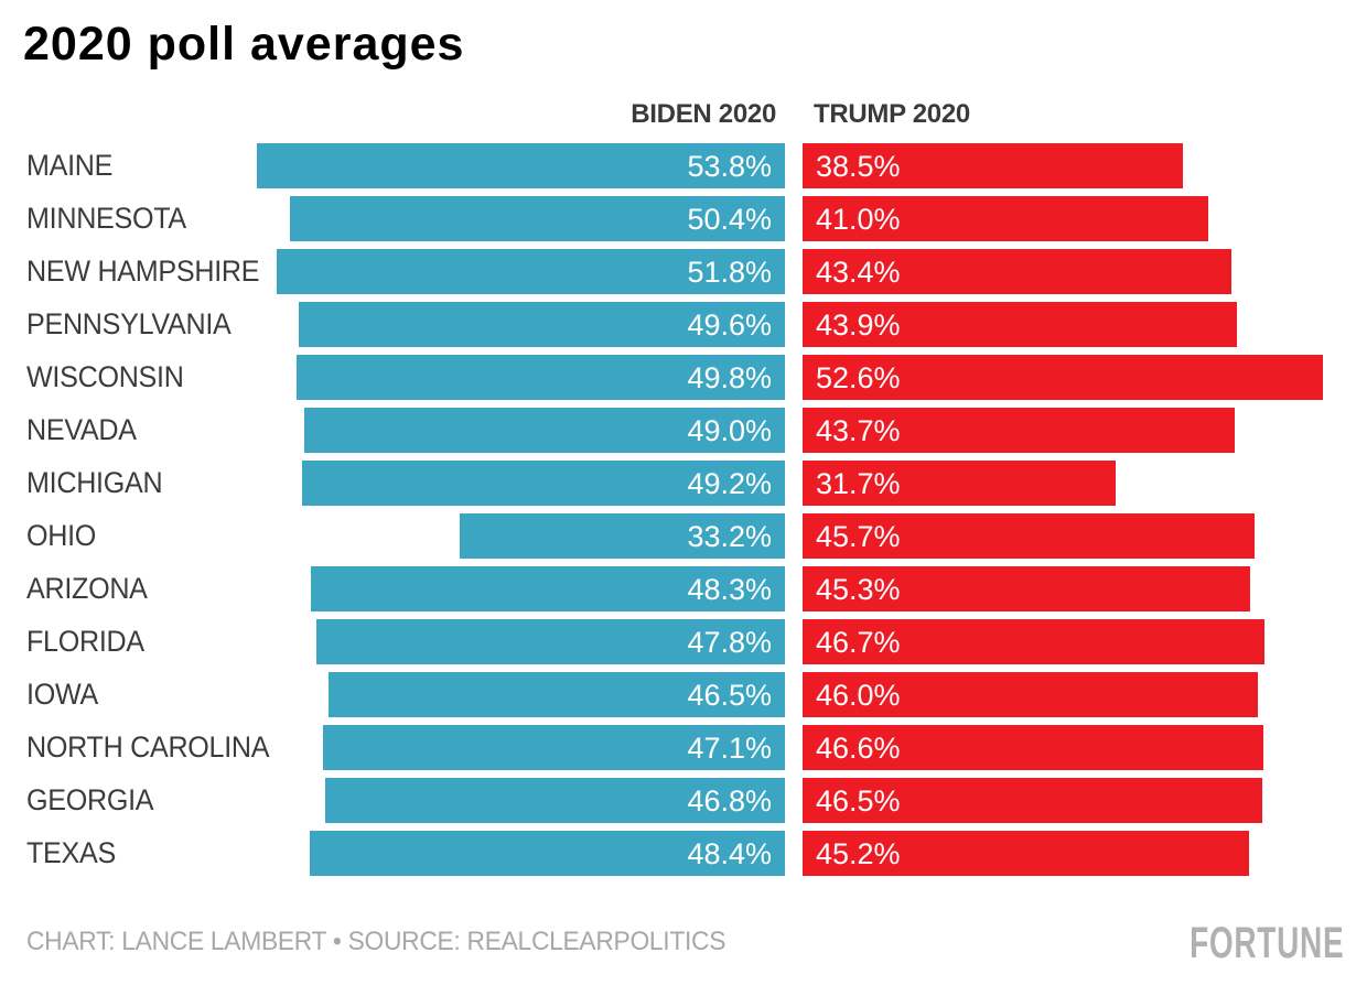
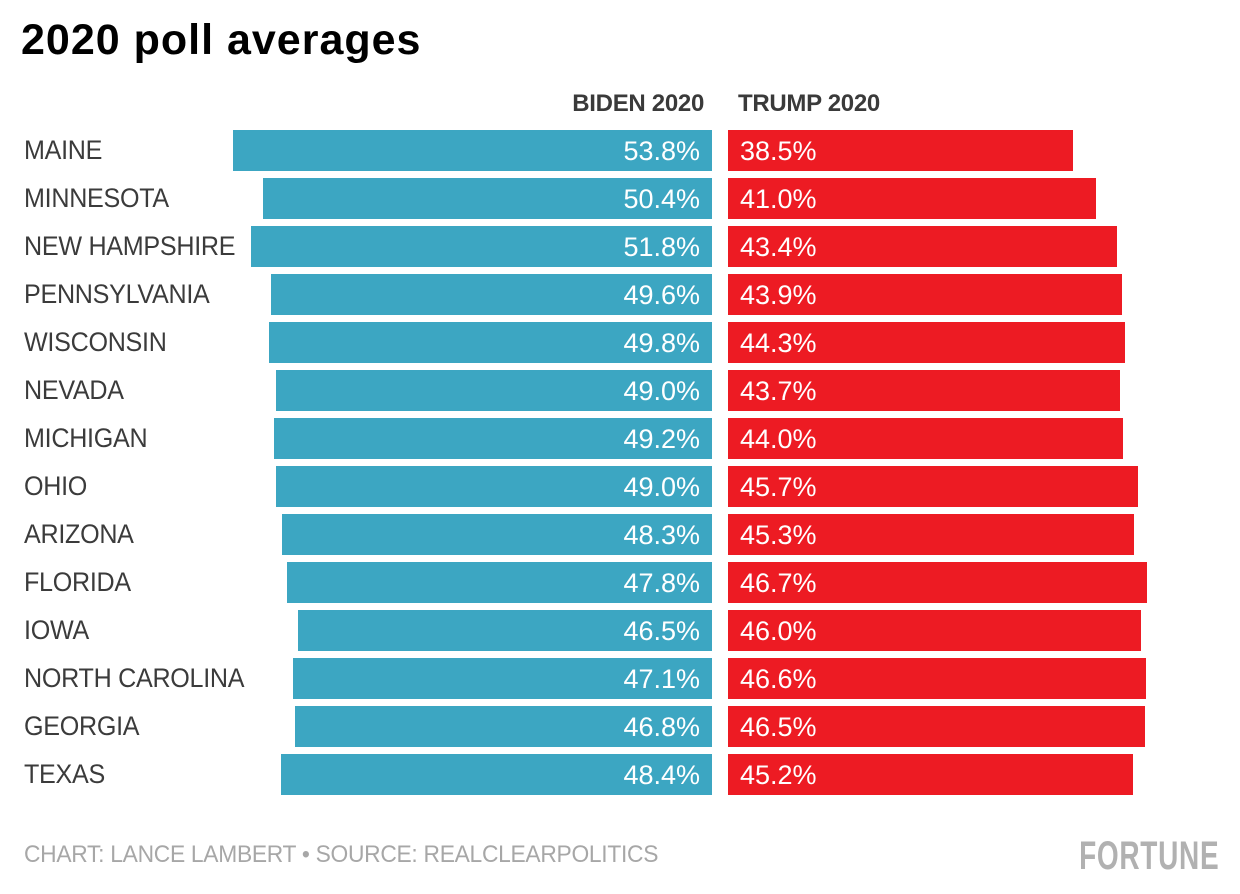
TRUMP 2020/WISCONSIN: 52.6% -> 44.3%
TRUMP 2020/MICHIGAN: 31.7% -> 44.0%
BIDEN 2020/OHIO: 33.2% -> 49.0%
